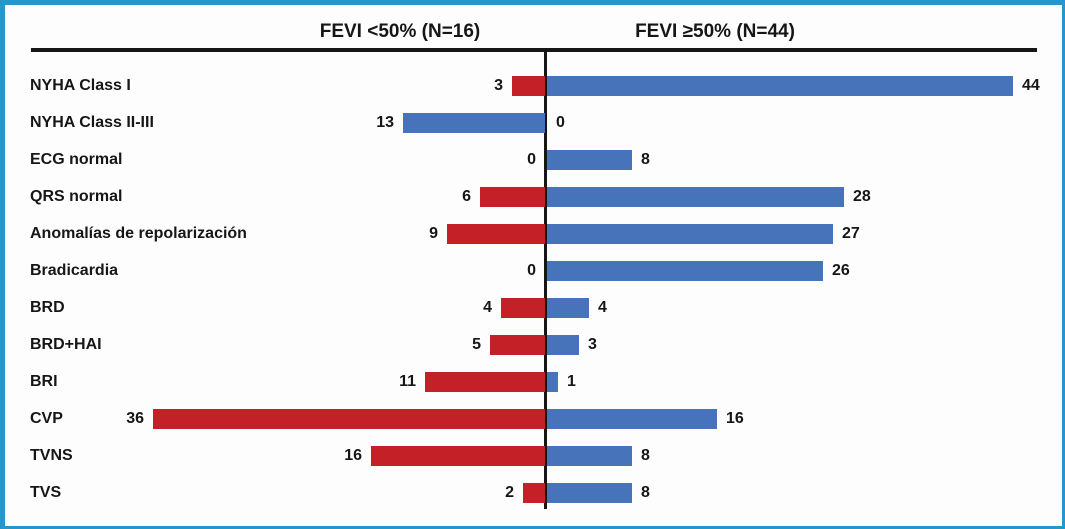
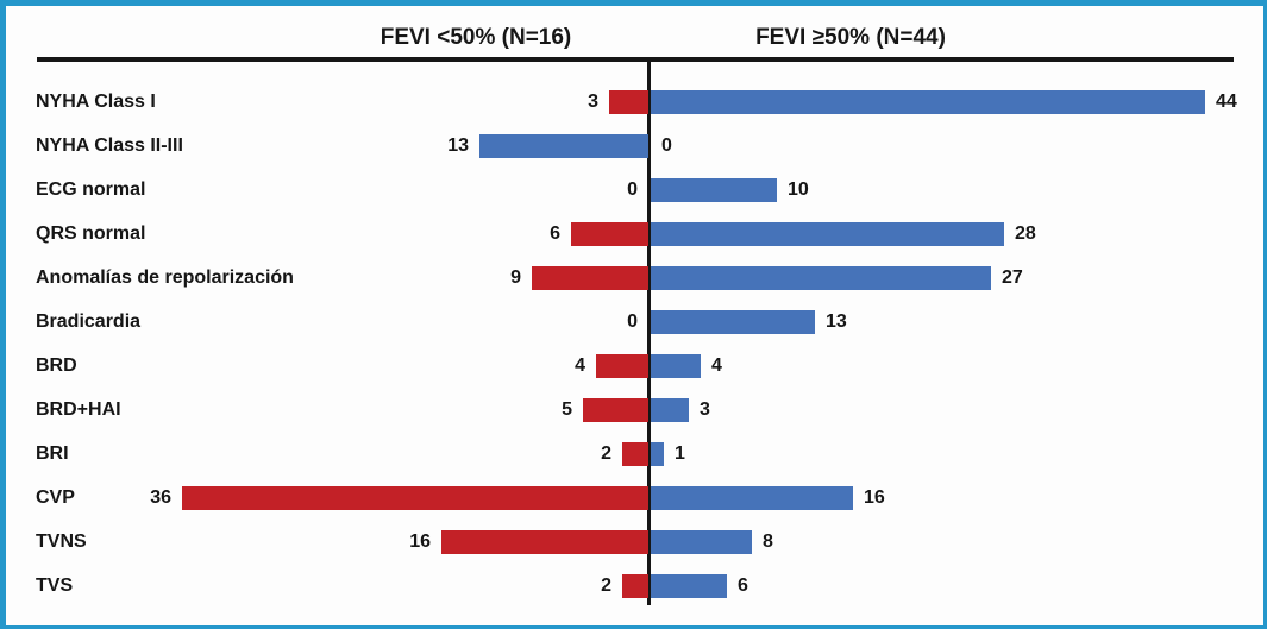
FEVI ≥50% (N=44)/ECG normal: 8 -> 10
FEVI ≥50% (N=44)/Bradicardia: 26 -> 13
FEVI <50% (N=16)/BRI: 11 -> 2
FEVI ≥50% (N=44)/TVS: 8 -> 6
